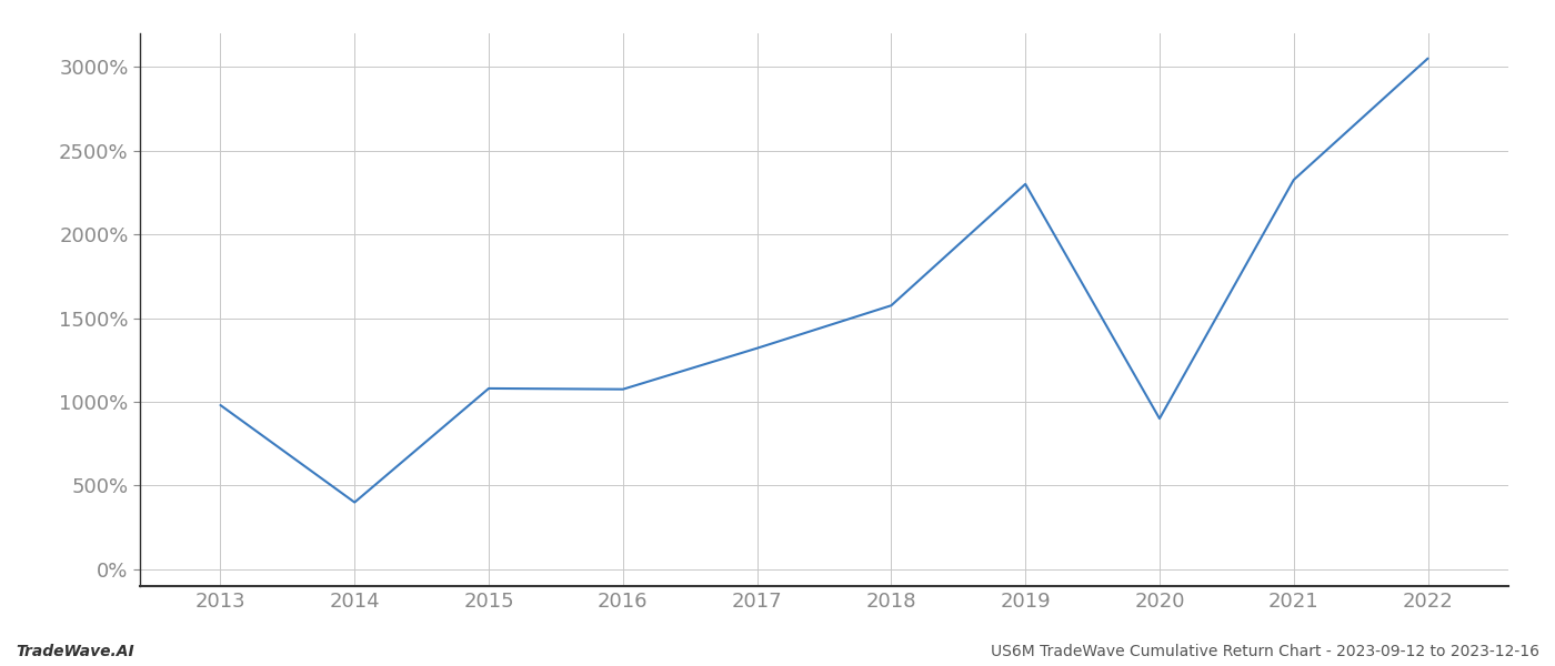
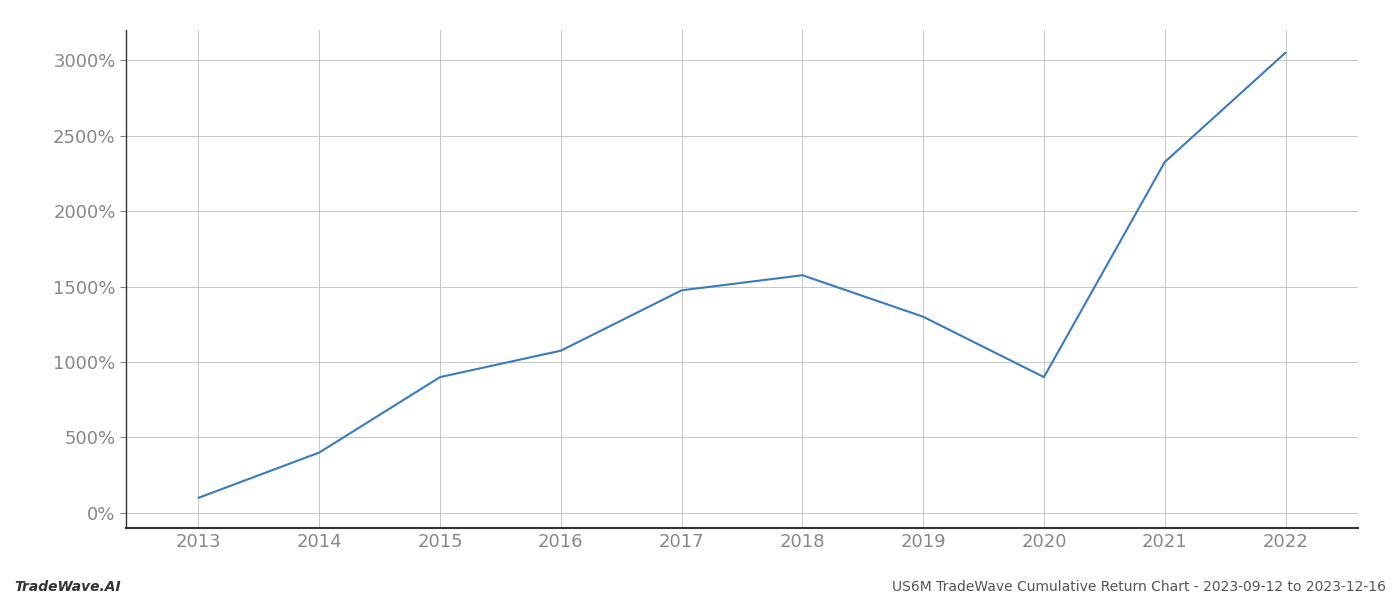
2013: 980% -> 100%
2015: 1080% -> 900%
2017: 1320% -> 1480%
2019: 2300% -> 1300%
